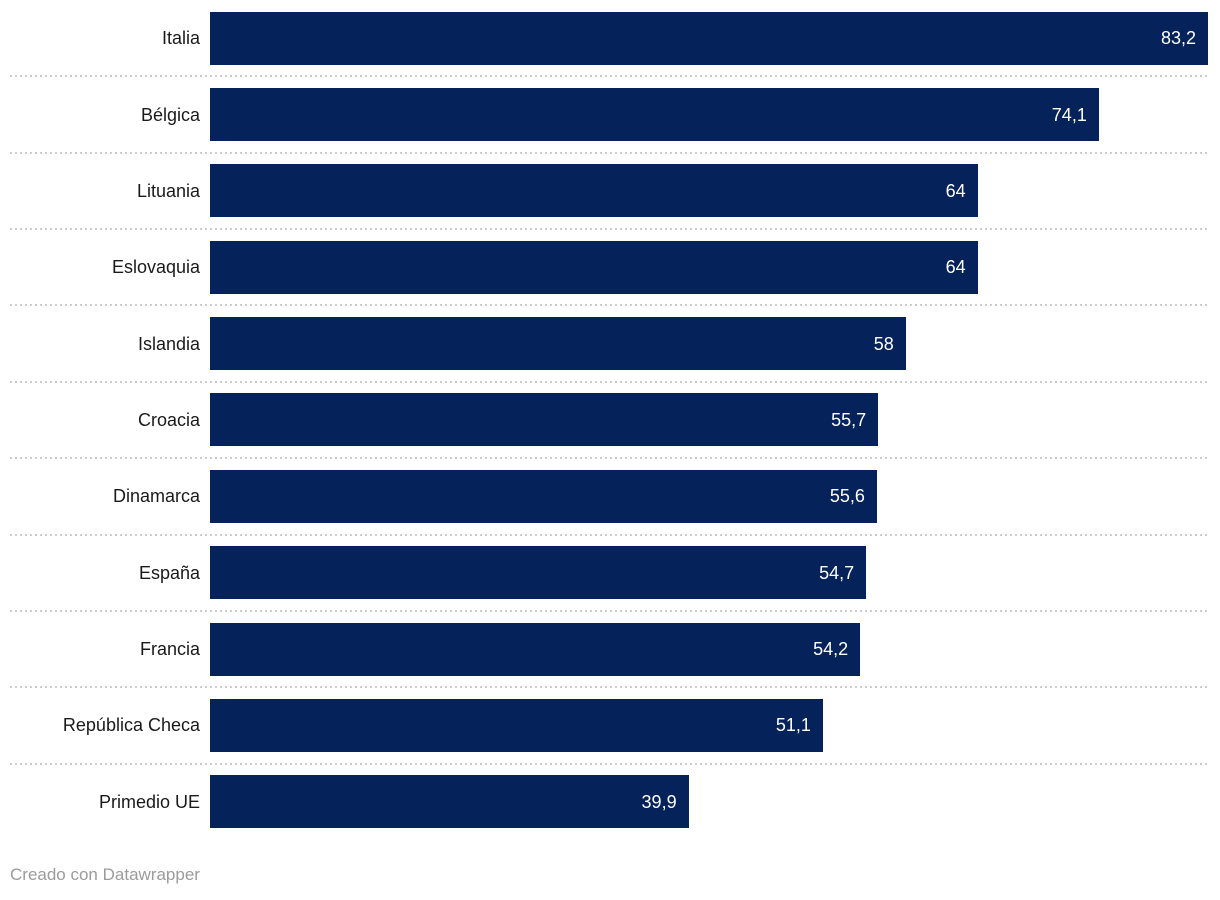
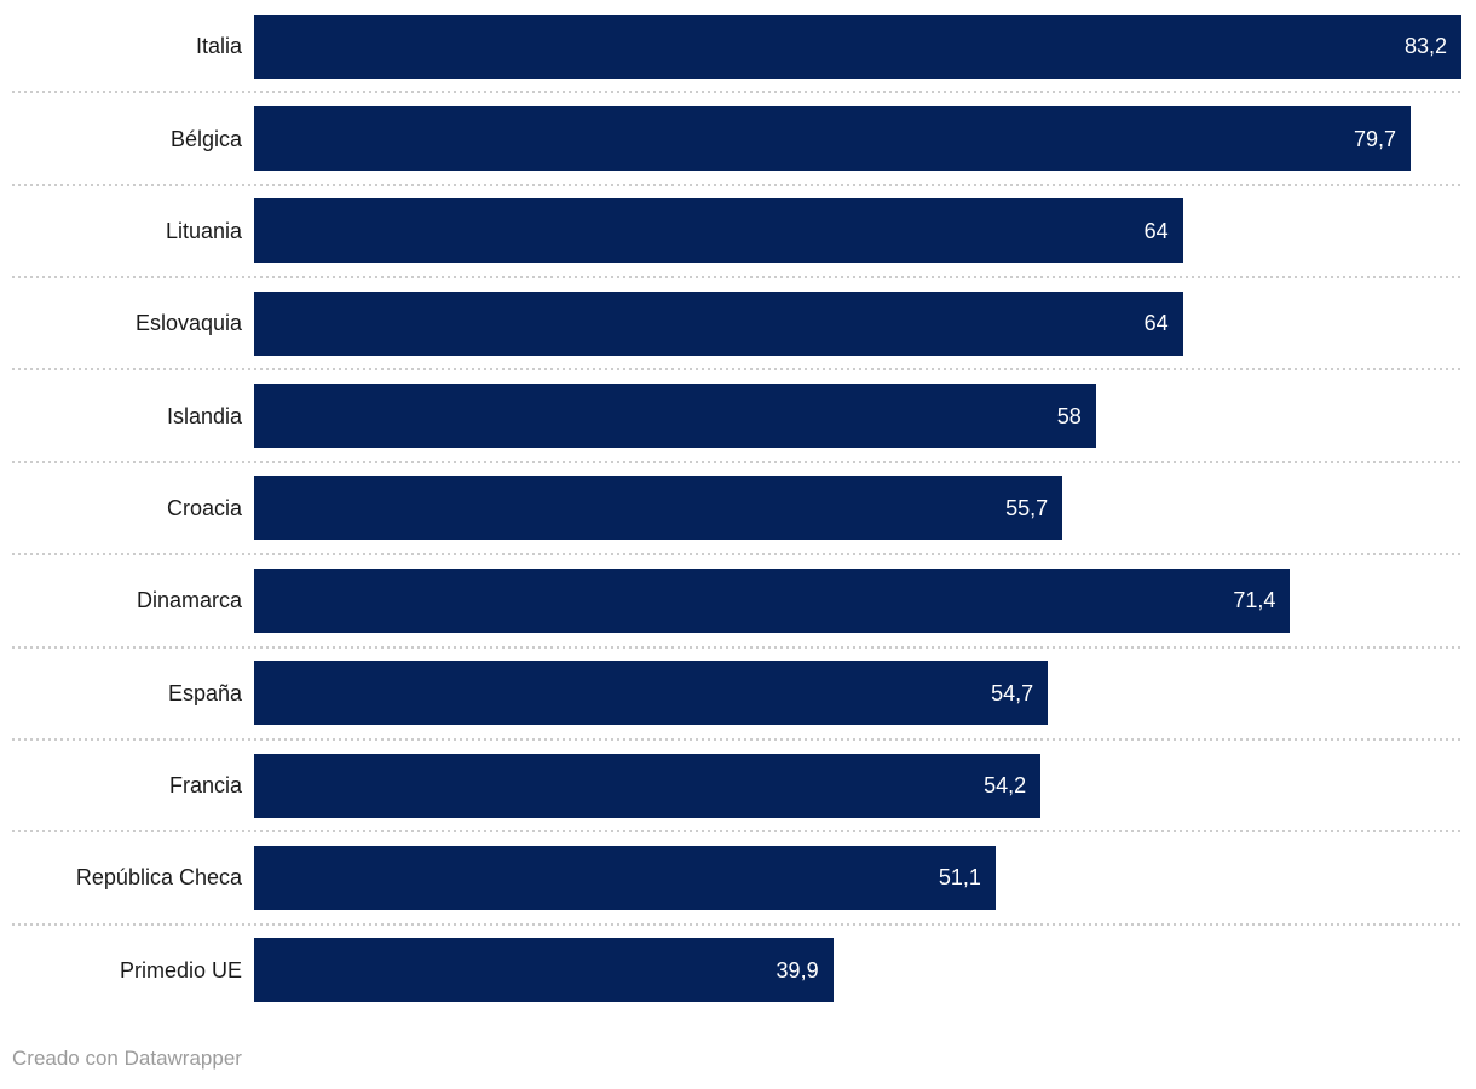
Bélgica: 74,1 -> 79,7
Dinamarca: 55,6 -> 71,4
